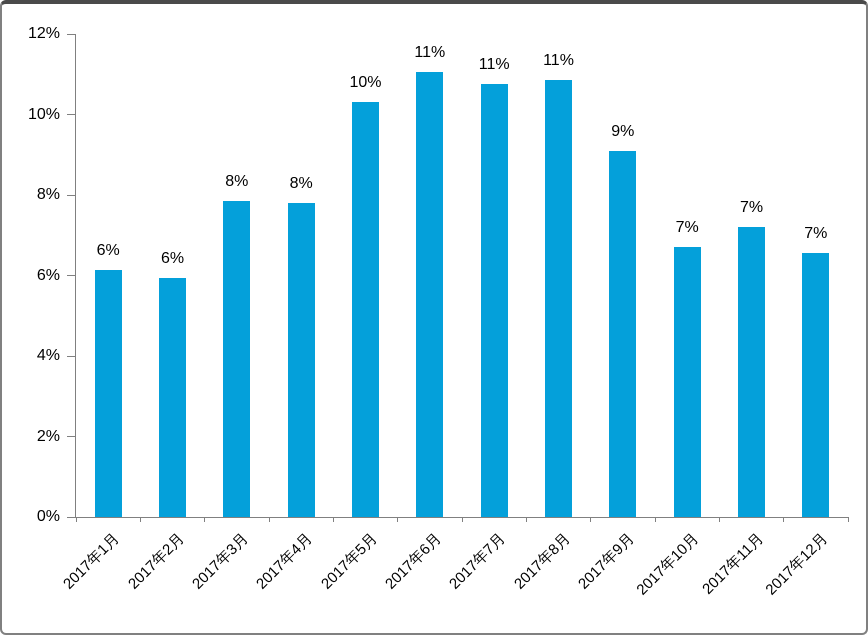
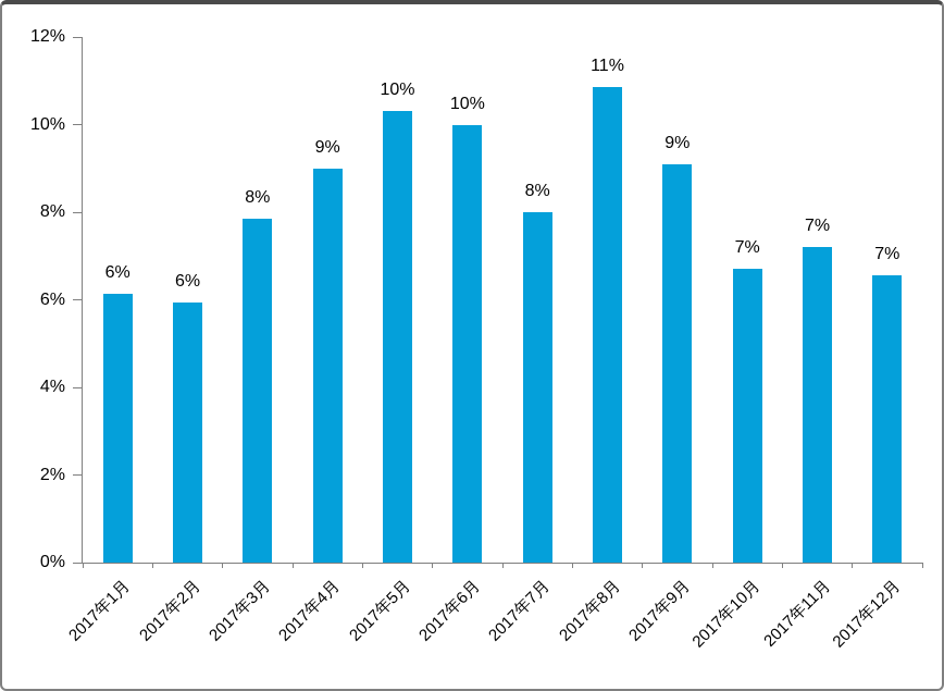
2017年4月: 8% -> 9%
2017年6月: 11% -> 10%
2017年7月: 11% -> 8%
